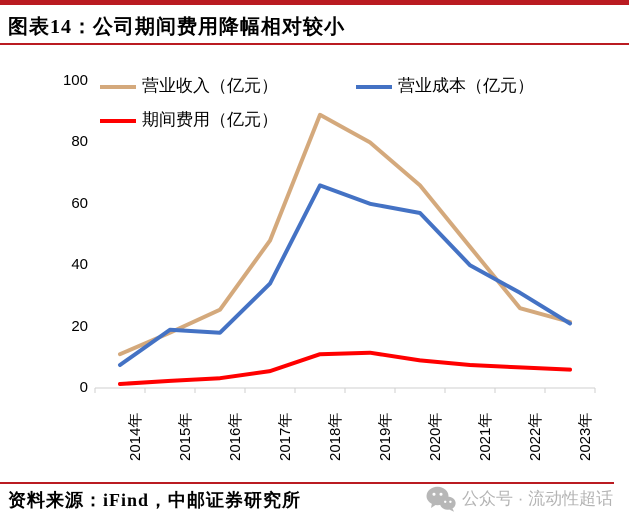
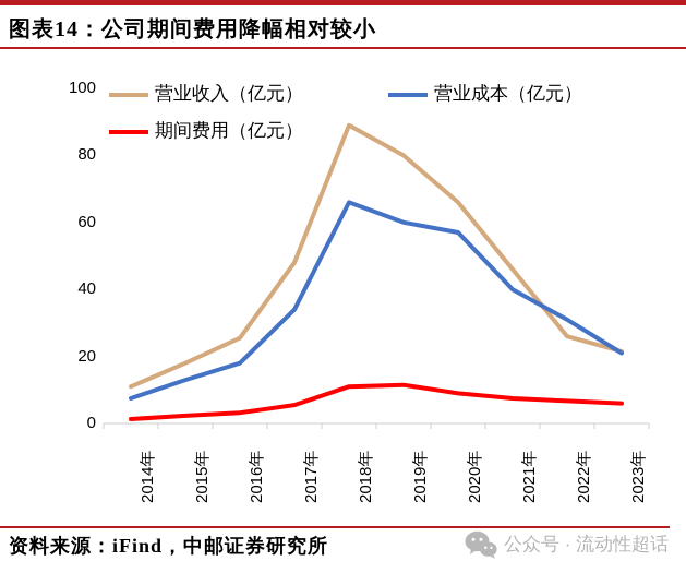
营业成本（亿元）/2015年: 19 -> 13
